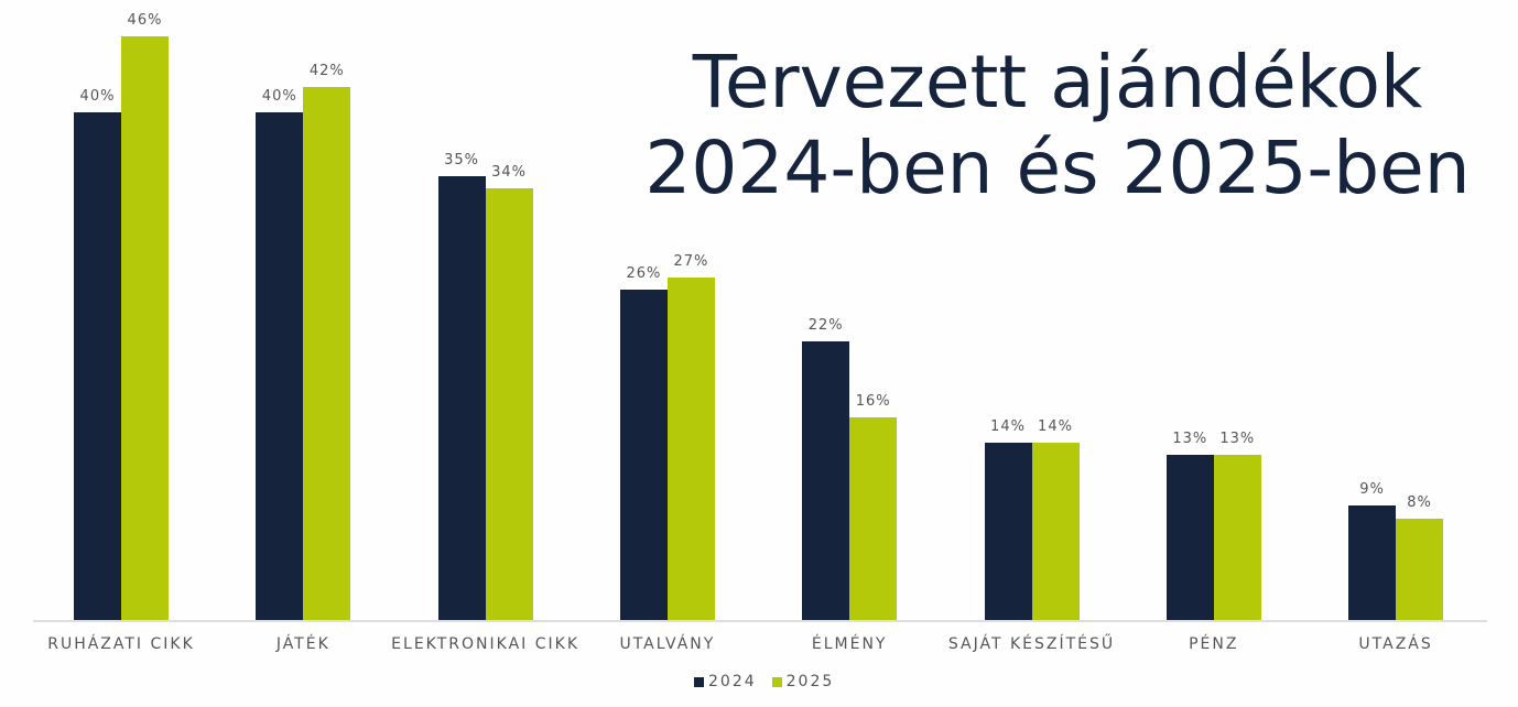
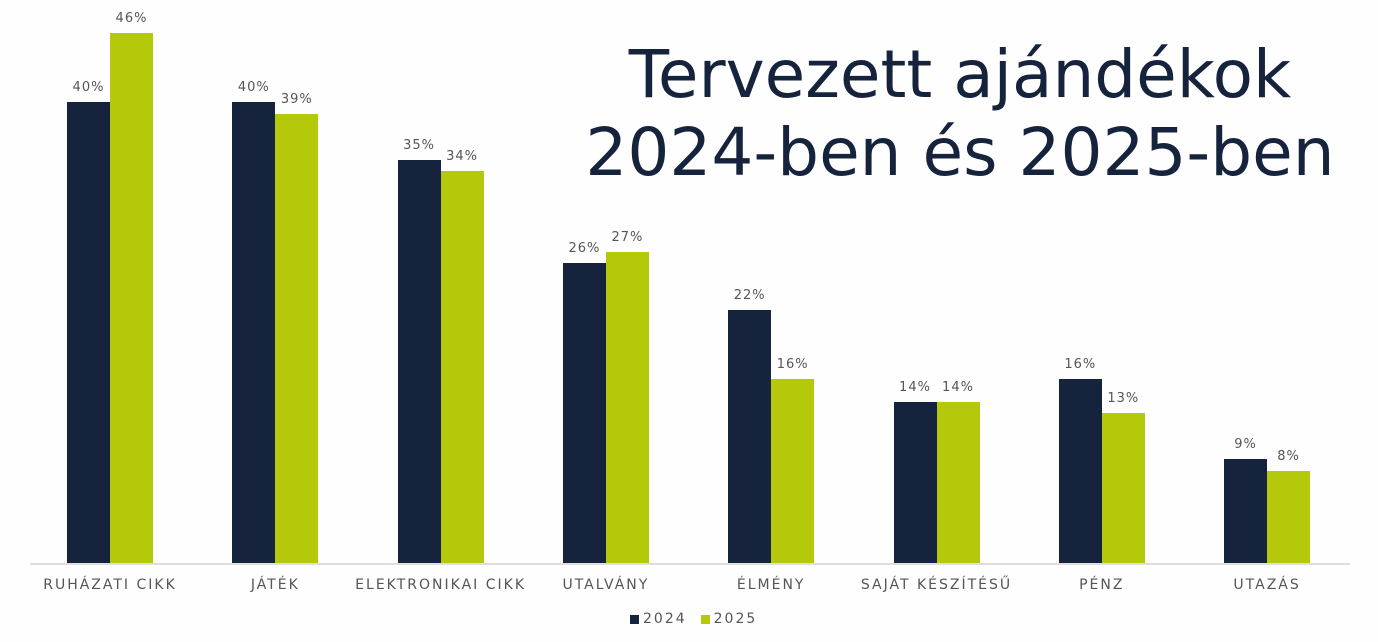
2025/JÁTÉK: 42% -> 39%
2024/PÉNZ: 13% -> 16%
